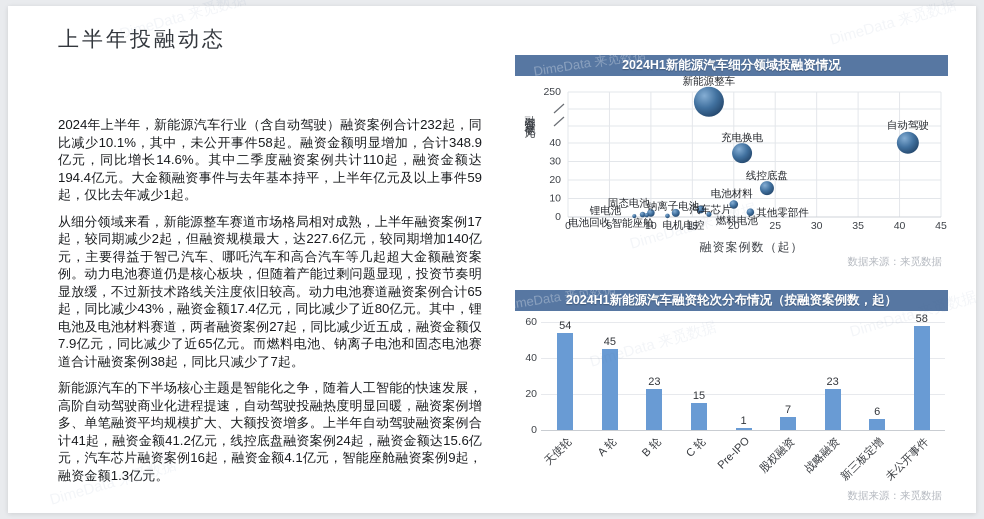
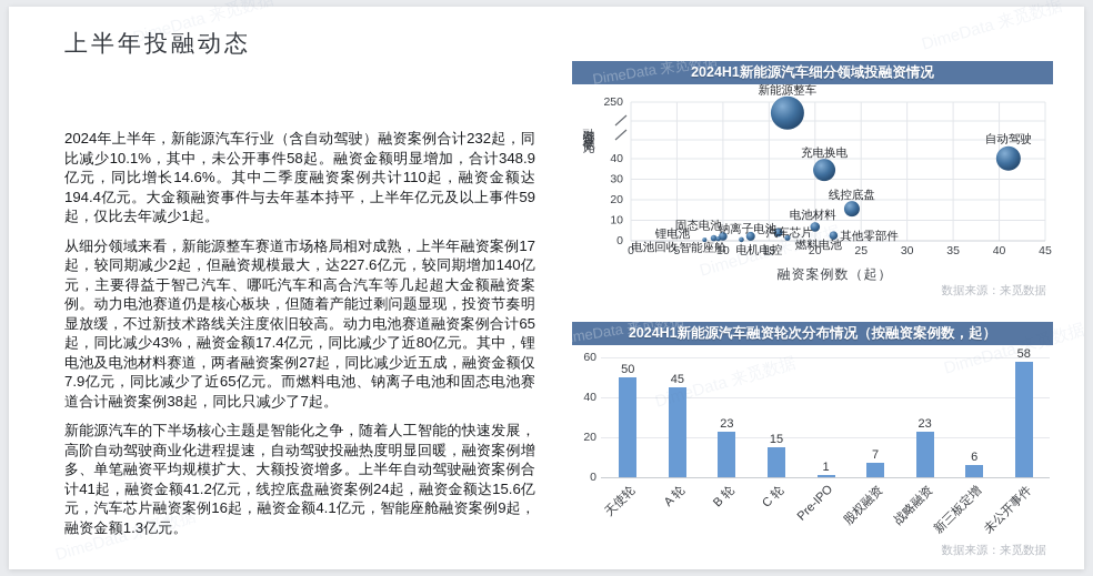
2024H1新能源汽车融资轮次分布情况（按融资案例数，起）/天使轮: 54 -> 50
